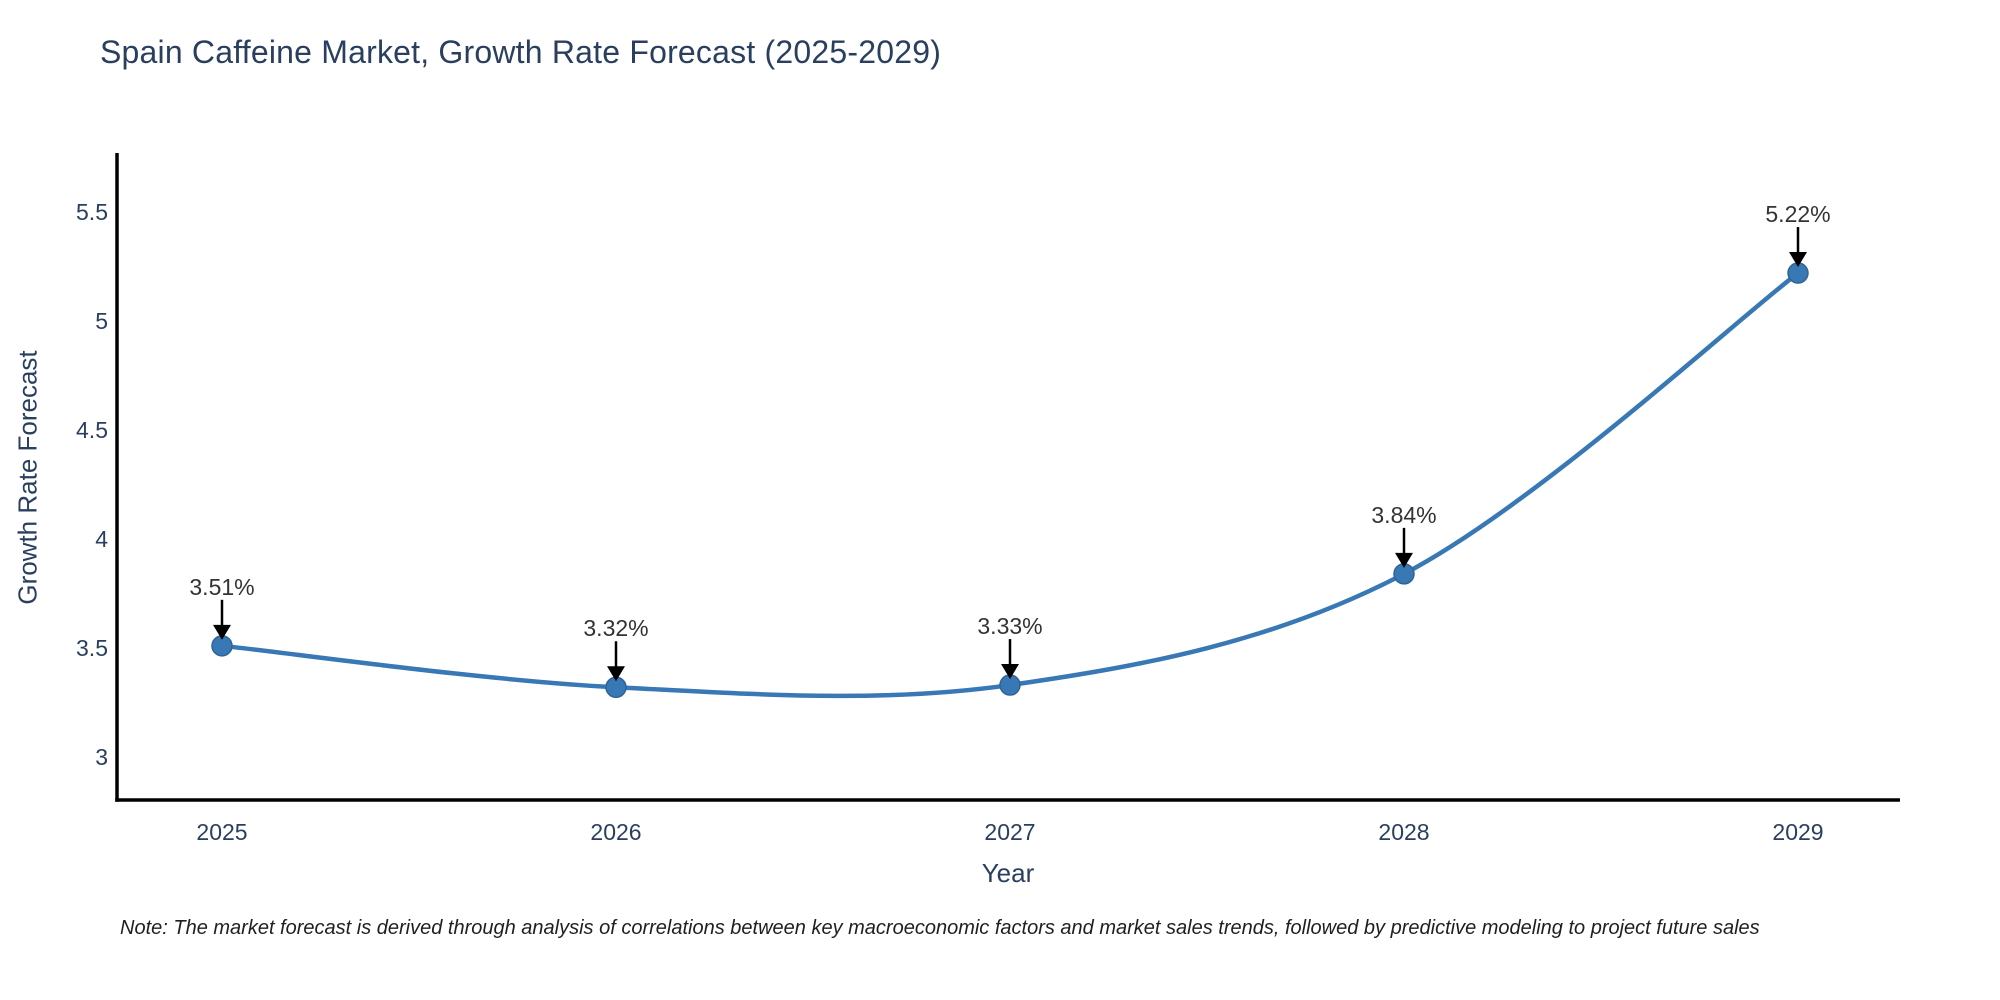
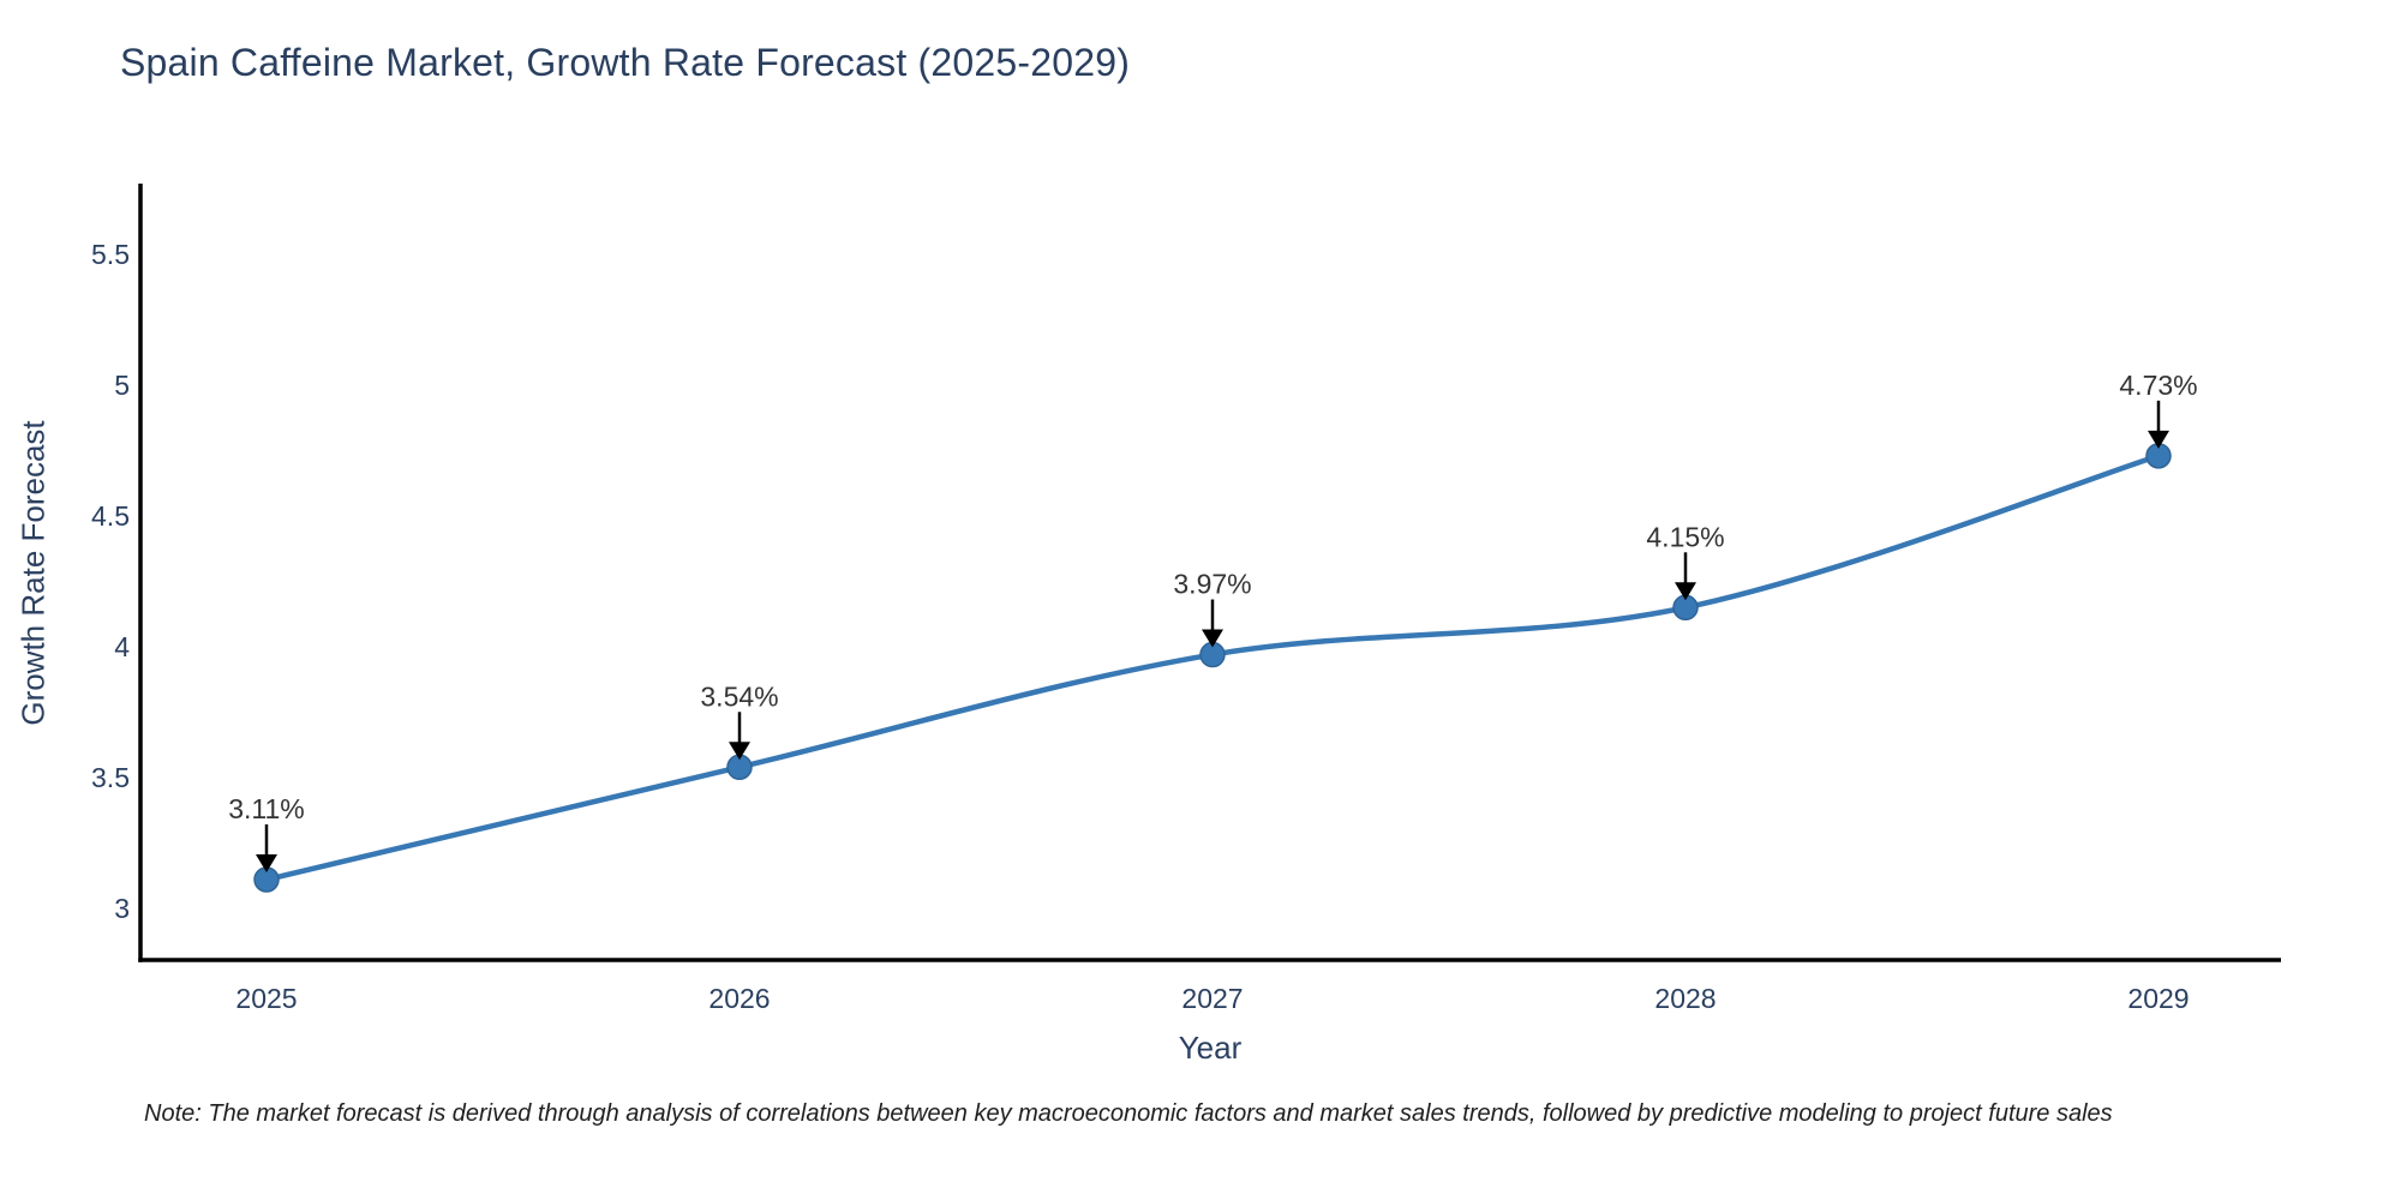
2025: 3.51% -> 3.11%
2026: 3.32% -> 3.54%
2027: 3.33% -> 3.97%
2028: 3.84% -> 4.15%
2029: 5.22% -> 4.73%
